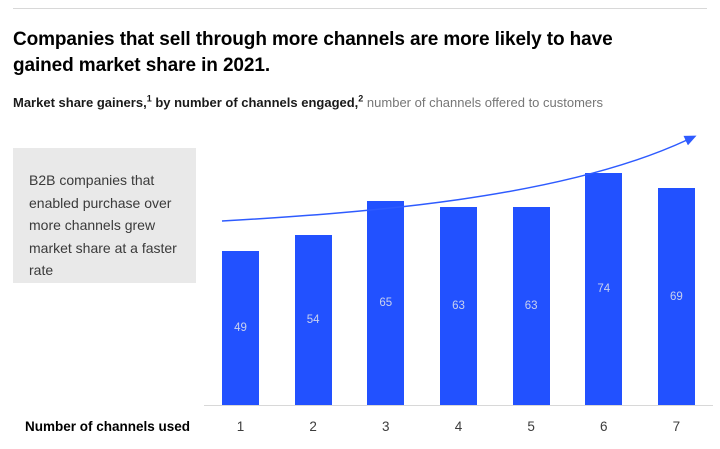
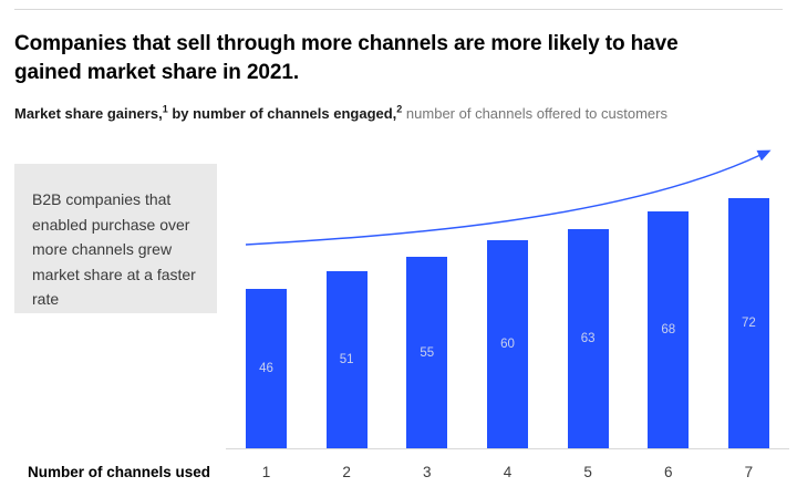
1: 49 -> 46
2: 54 -> 51
3: 65 -> 55
4: 63 -> 60
6: 74 -> 68
7: 69 -> 72
